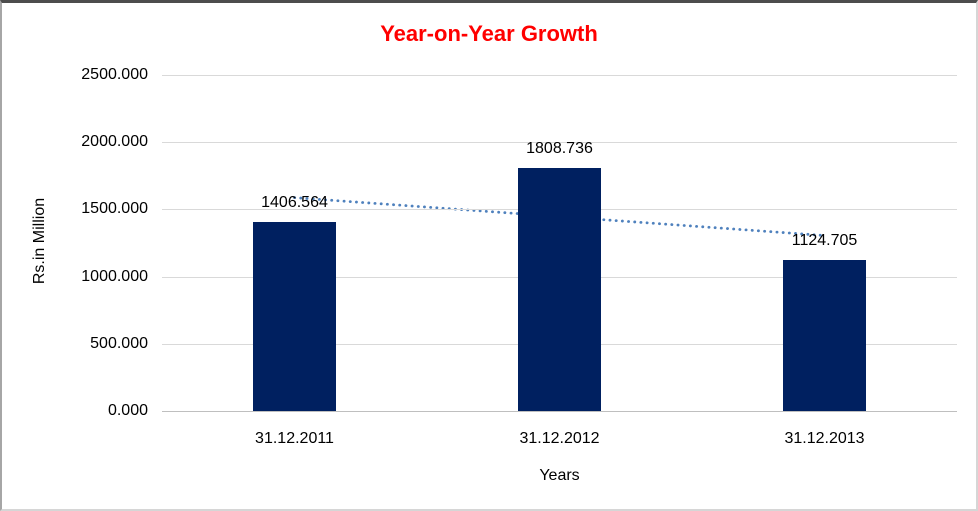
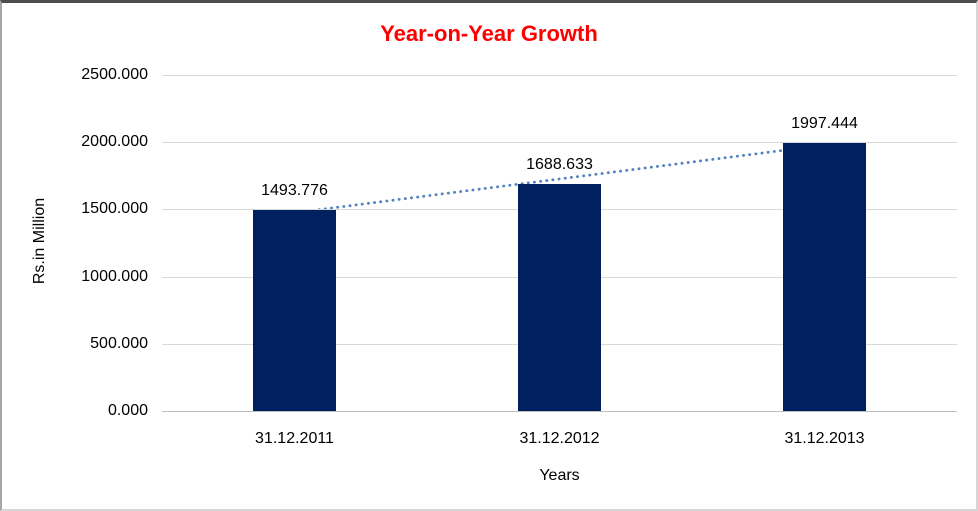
31.12.2011: 1406.564 -> 1493.776
31.12.2012: 1808.736 -> 1688.633
31.12.2013: 1124.705 -> 1997.444
